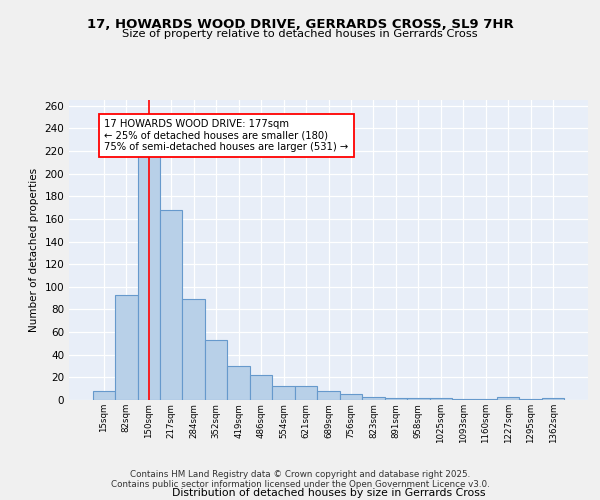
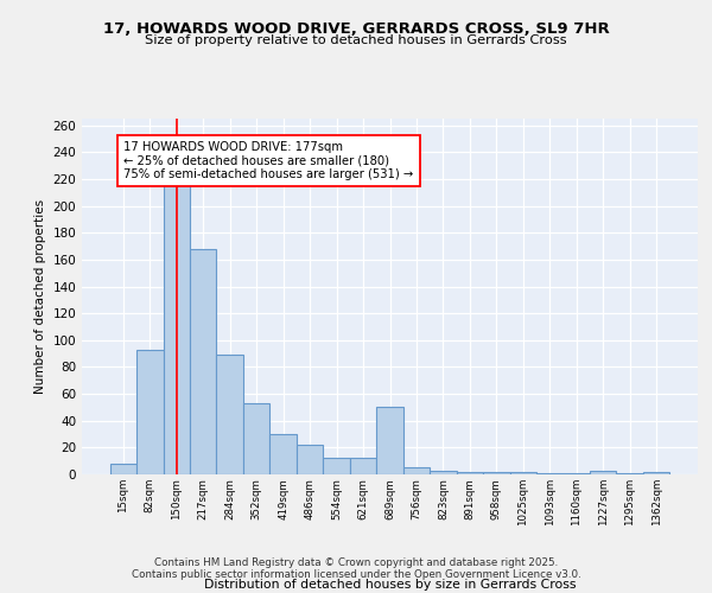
689sqm: 8 -> 50
